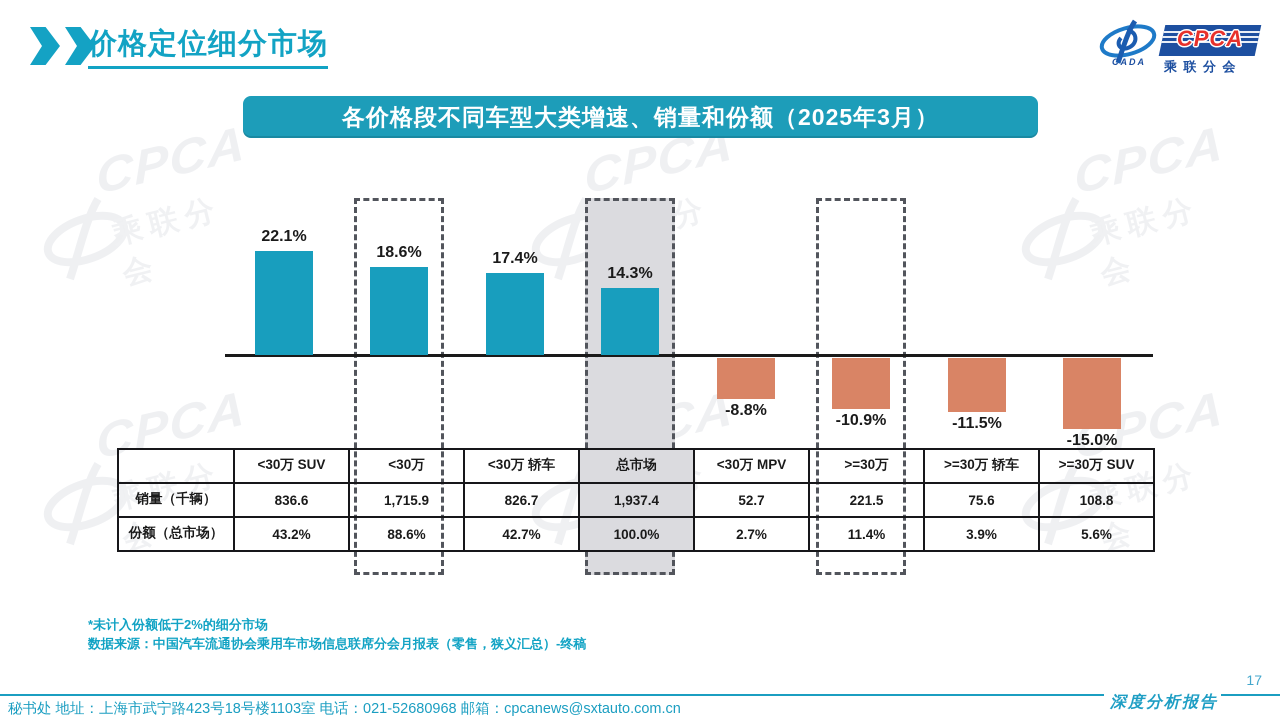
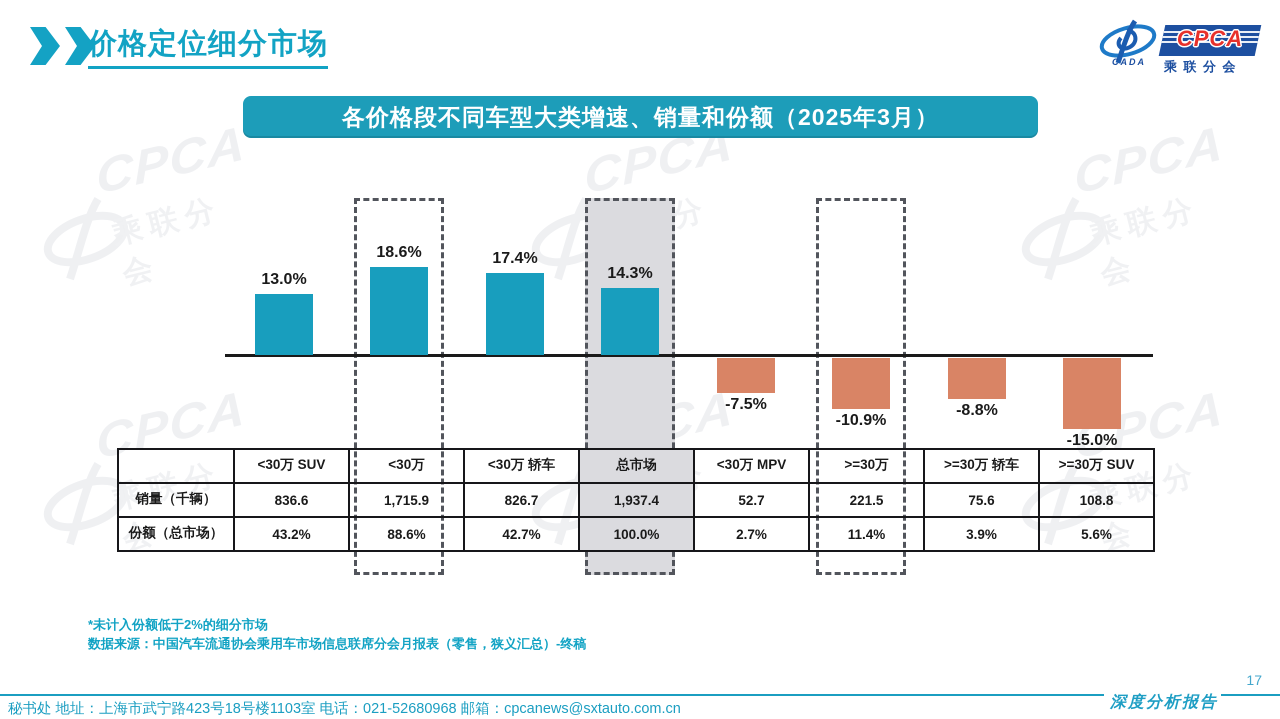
<30万 SUV: 22.1% -> 13.0%
<30万 MPV: -8.8% -> -7.5%
>=30万 轿车: -11.5% -> -8.8%
